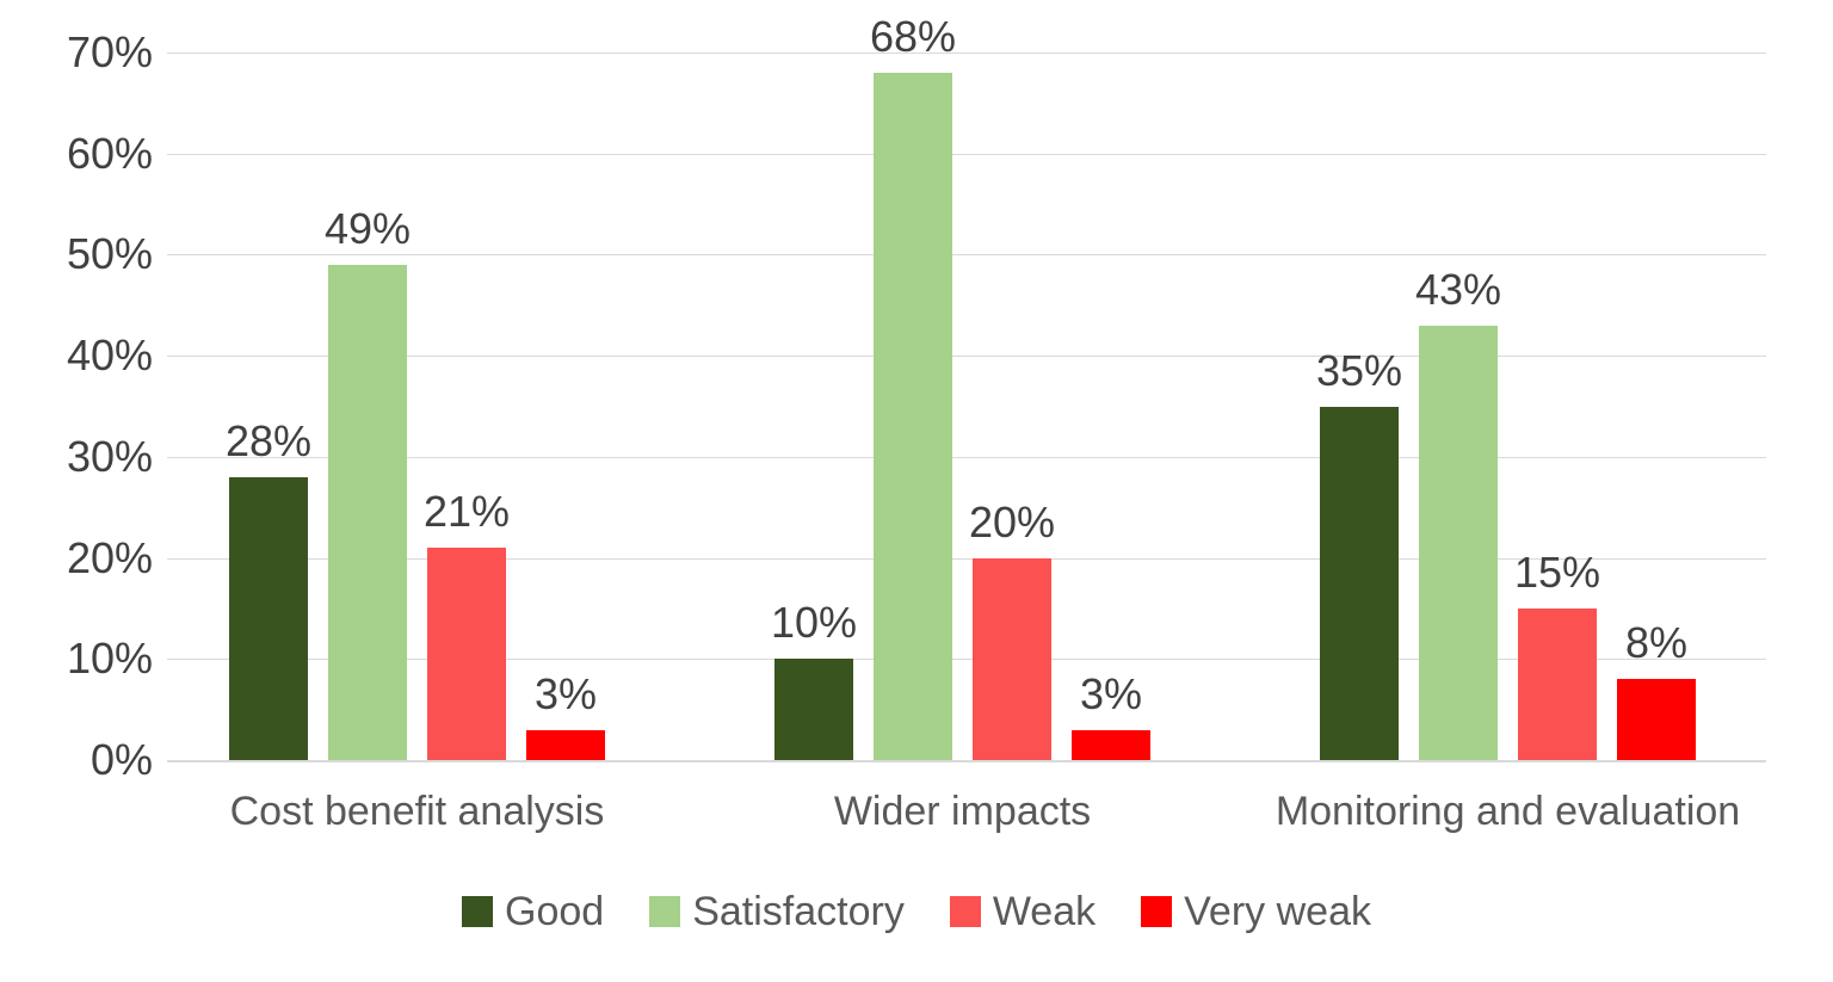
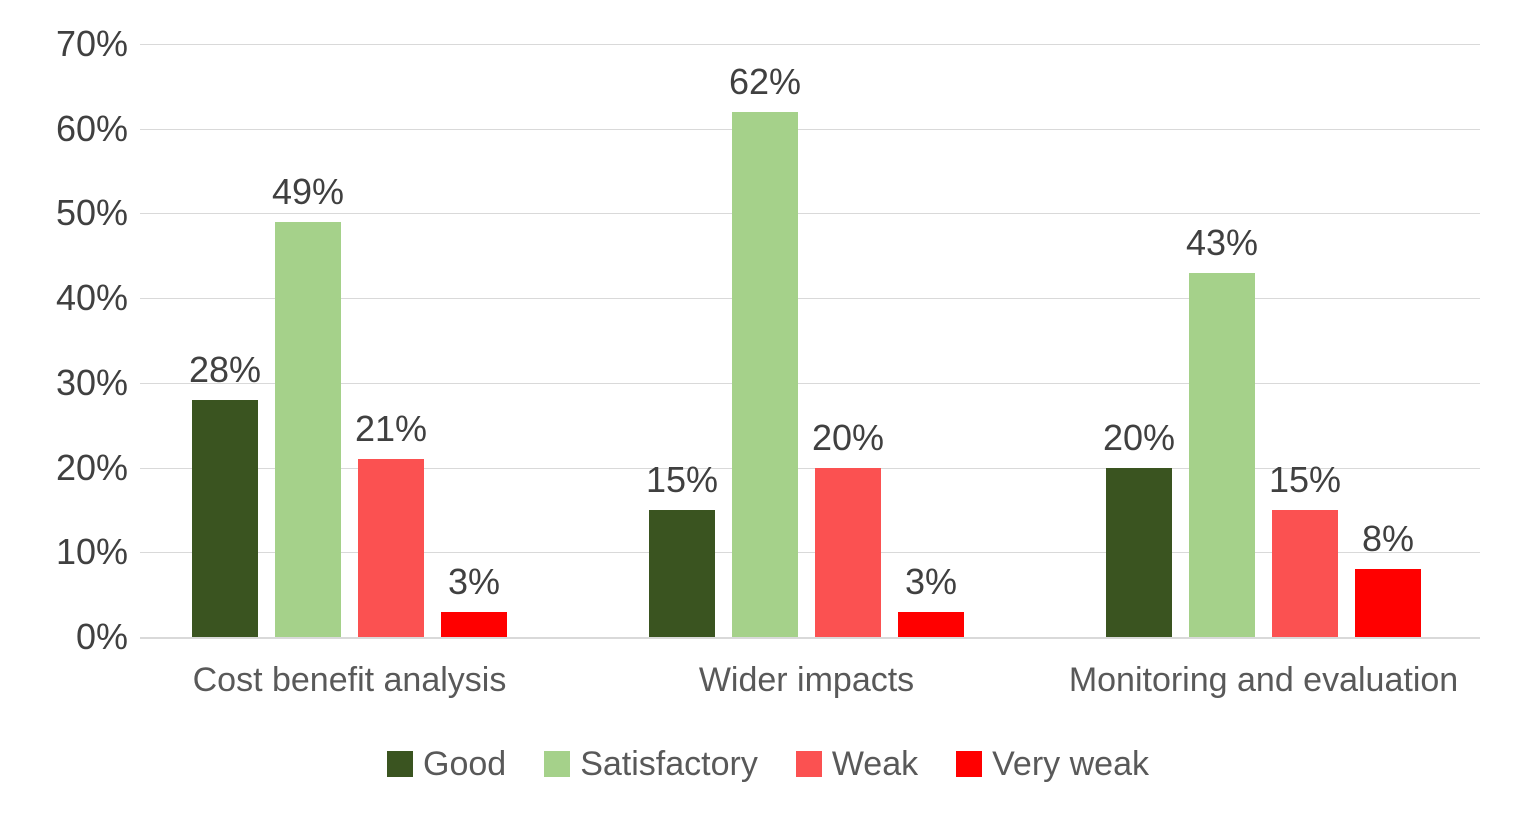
Good/Wider impacts: 10% -> 15%
Satisfactory/Wider impacts: 68% -> 62%
Good/Monitoring and evaluation: 35% -> 20%
